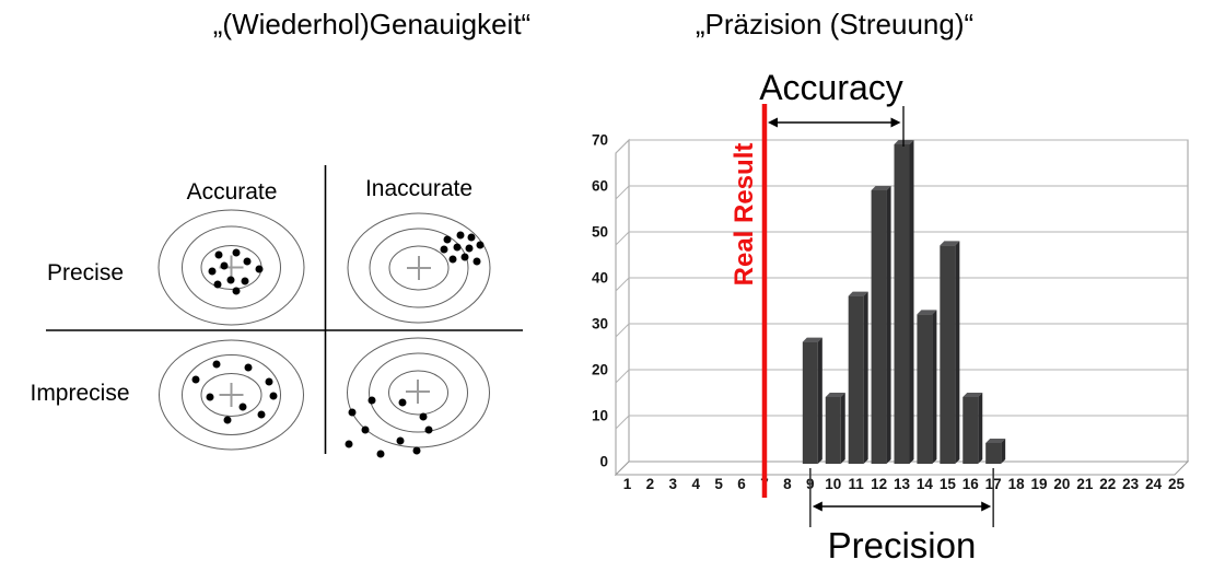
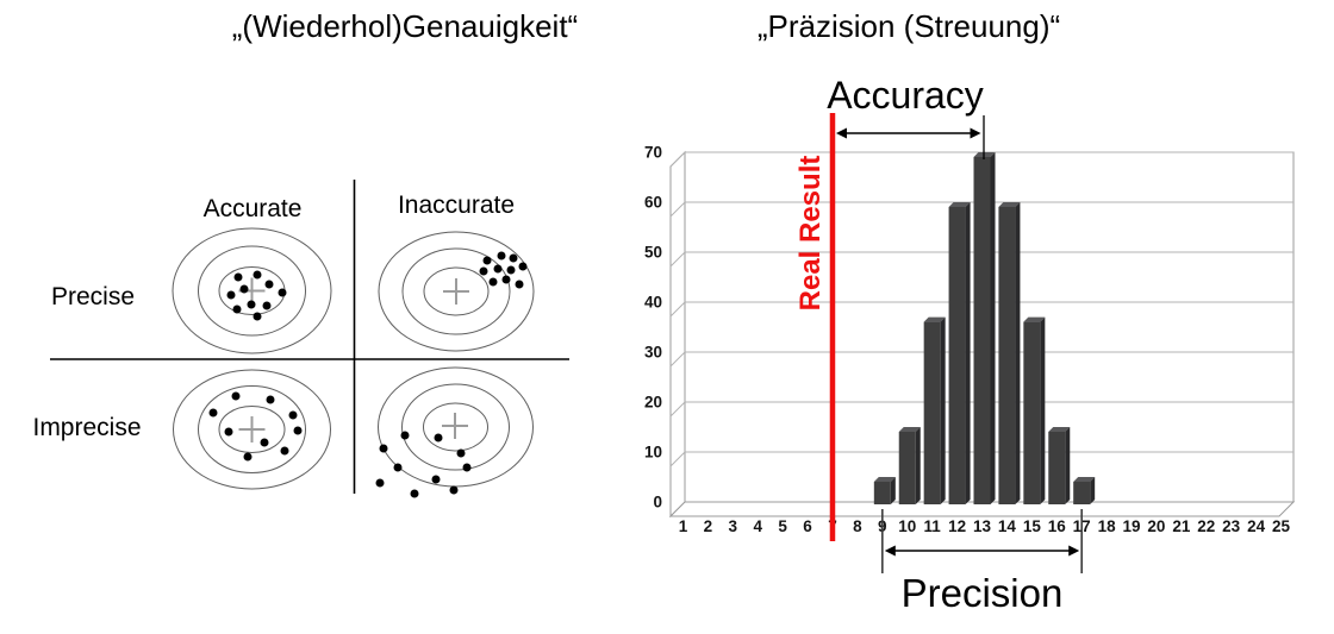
9: 27 -> 5
14: 33 -> 60
15: 48 -> 37
